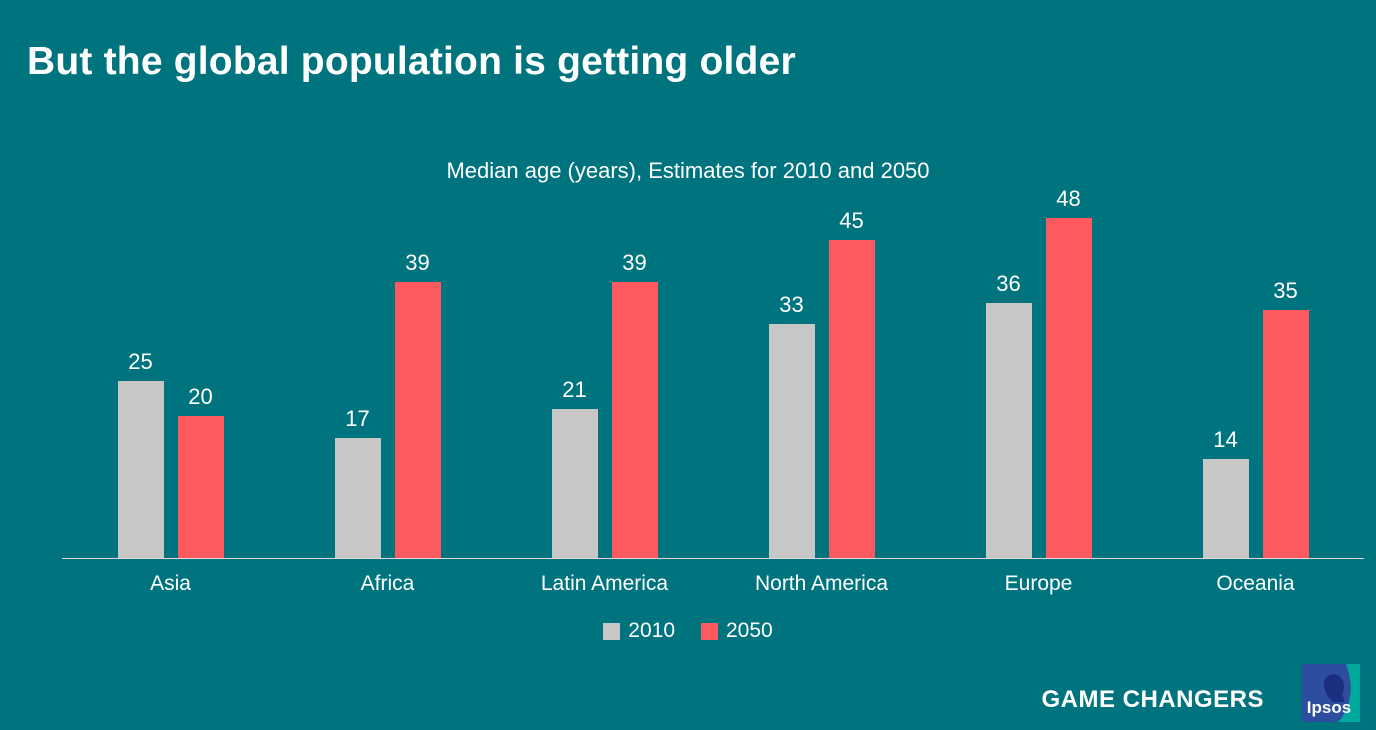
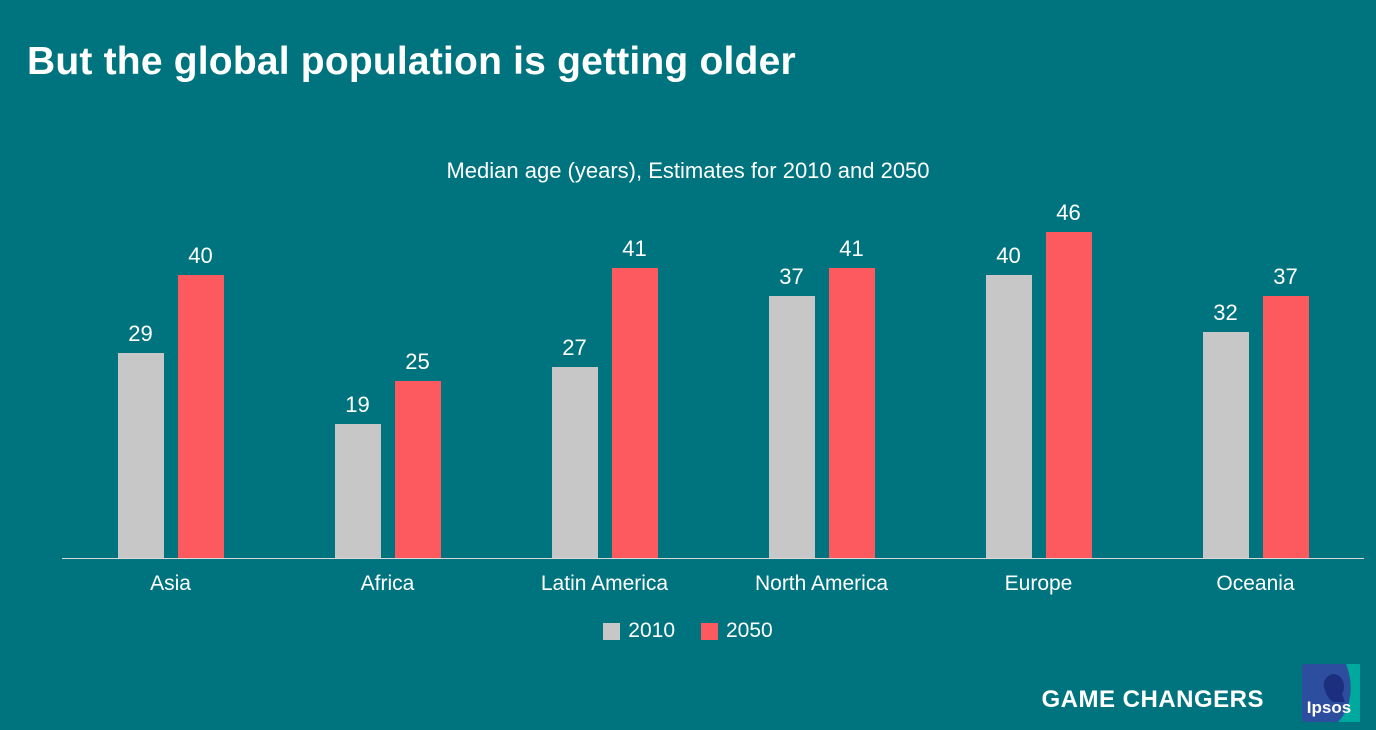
2010/Asia: 25 -> 29
2050/Asia: 20 -> 40
2010/Africa: 17 -> 19
2050/Africa: 39 -> 25
2010/Latin America: 21 -> 27
2050/Latin America: 39 -> 41
2010/North America: 33 -> 37
2050/North America: 45 -> 41
2010/Europe: 36 -> 40
2050/Europe: 48 -> 46
2010/Oceania: 14 -> 32
2050/Oceania: 35 -> 37
